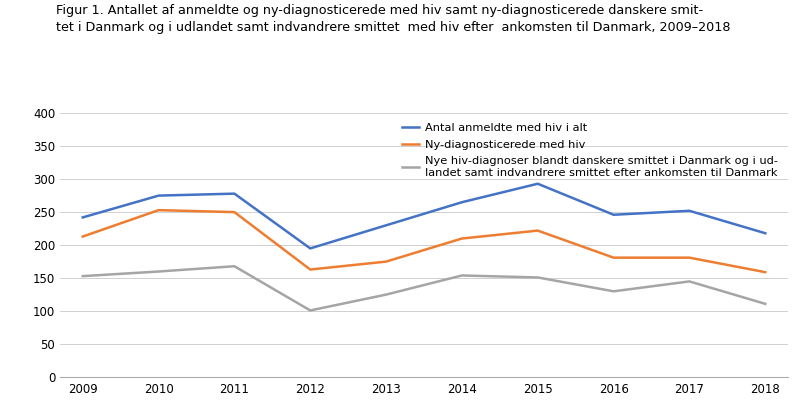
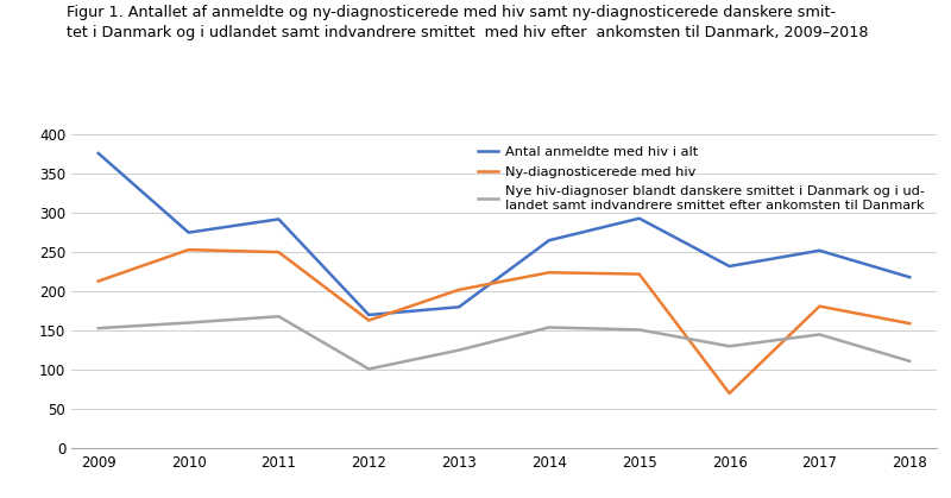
Antal anmeldte med hiv i alt/2009: 242 -> 376
Antal anmeldte med hiv i alt/2011: 278 -> 292
Antal anmeldte med hiv i alt/2012: 195 -> 170
Antal anmeldte med hiv i alt/2013: 230 -> 180
Ny-diagnosticerede med hiv/2013: 175 -> 202
Ny-diagnosticerede med hiv/2014: 210 -> 224
Antal anmeldte med hiv i alt/2016: 246 -> 232
Ny-diagnosticerede med hiv/2016: 181 -> 70
